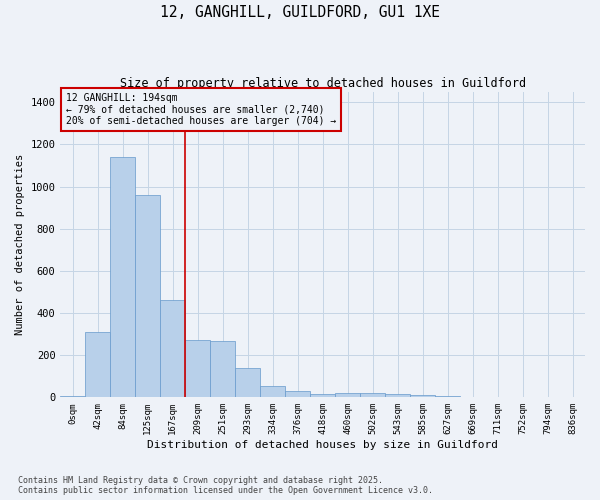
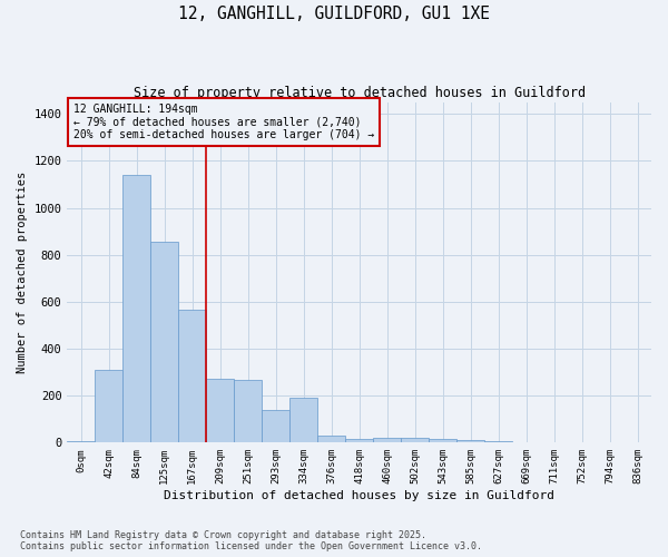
125sqm: 960 -> 855
167sqm: 460 -> 565
334sqm: 55 -> 190
